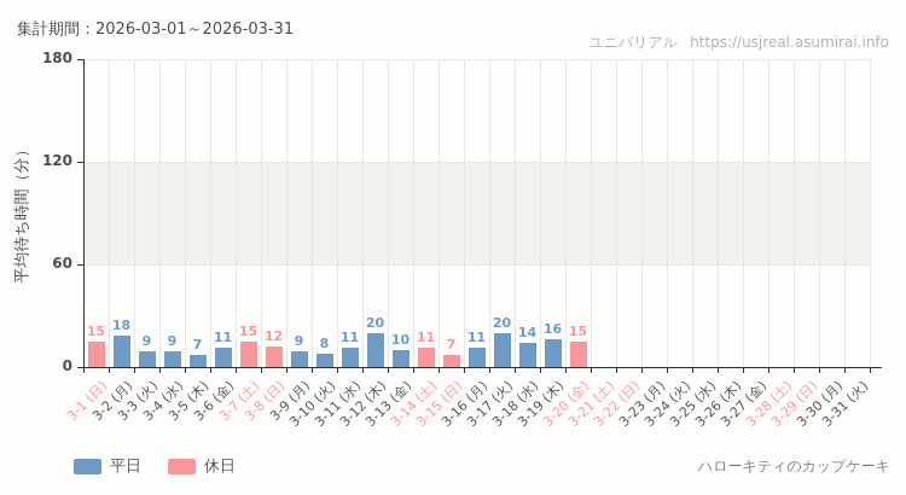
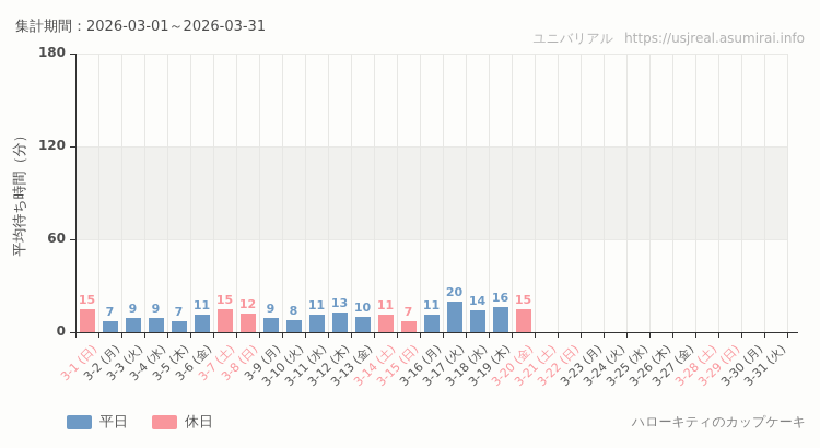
3-2 (月): 18 -> 7
3-12 (木): 20 -> 13
